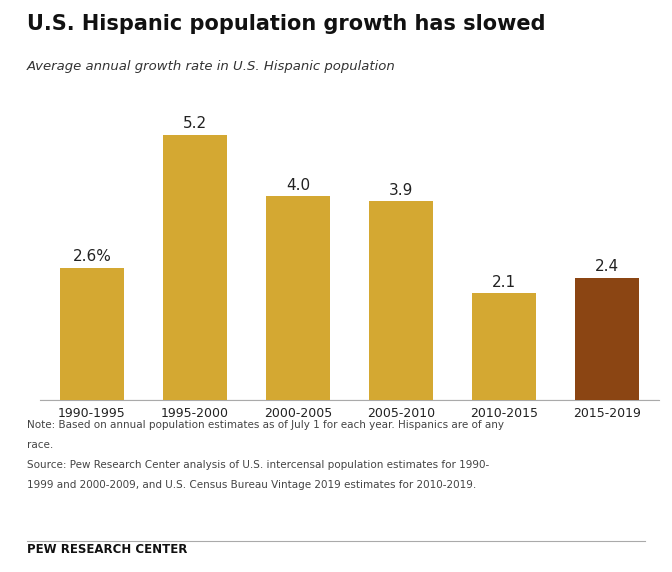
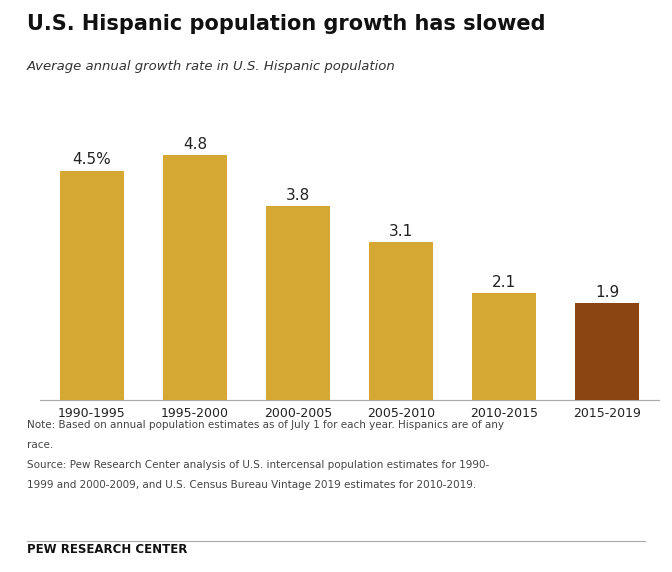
1990-1995: 2.6% -> 4.5%
1995-2000: 5.2 -> 4.8
2000-2005: 4.0 -> 3.8
2005-2010: 3.9 -> 3.1
2015-2019: 2.4 -> 1.9
